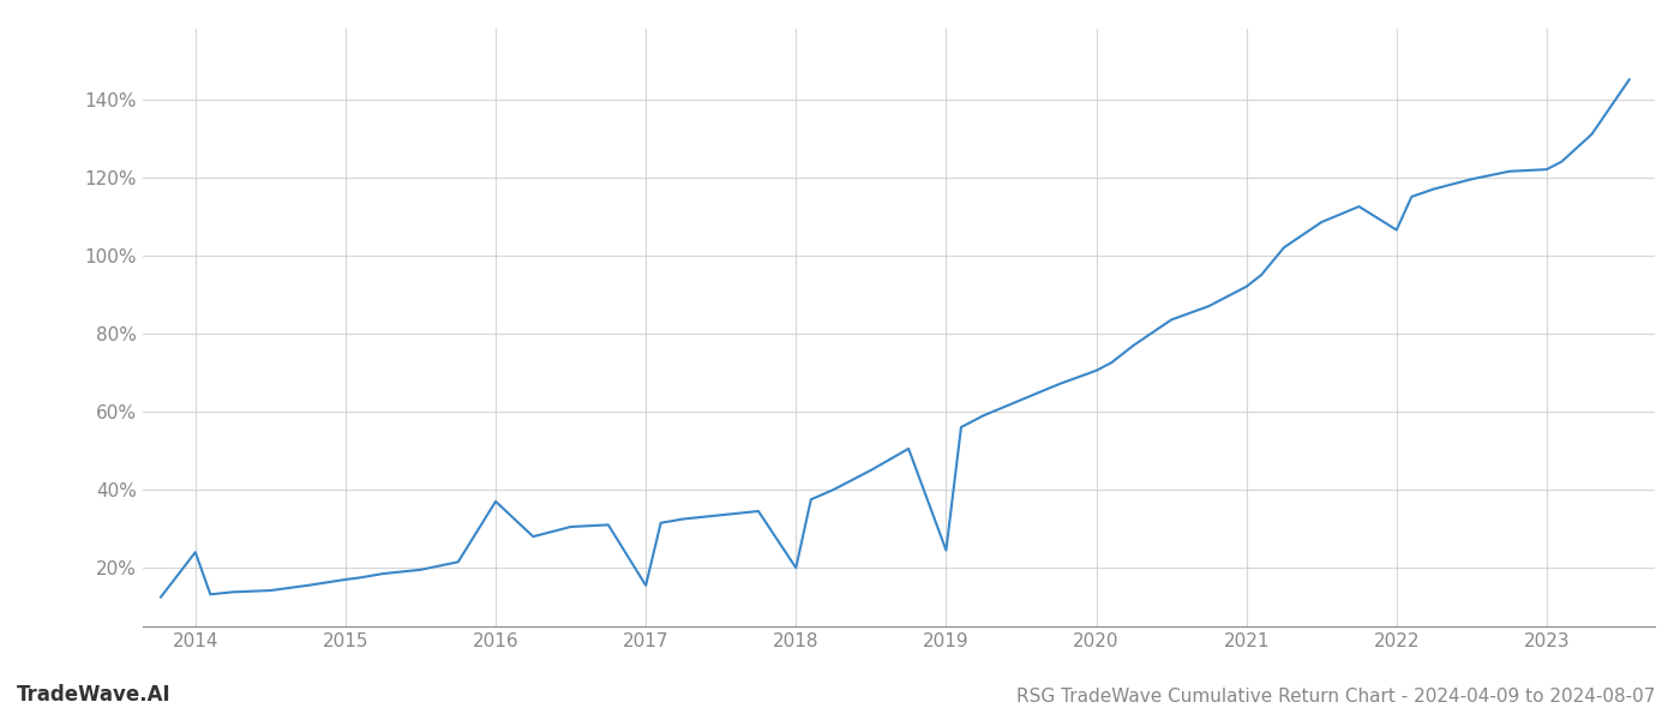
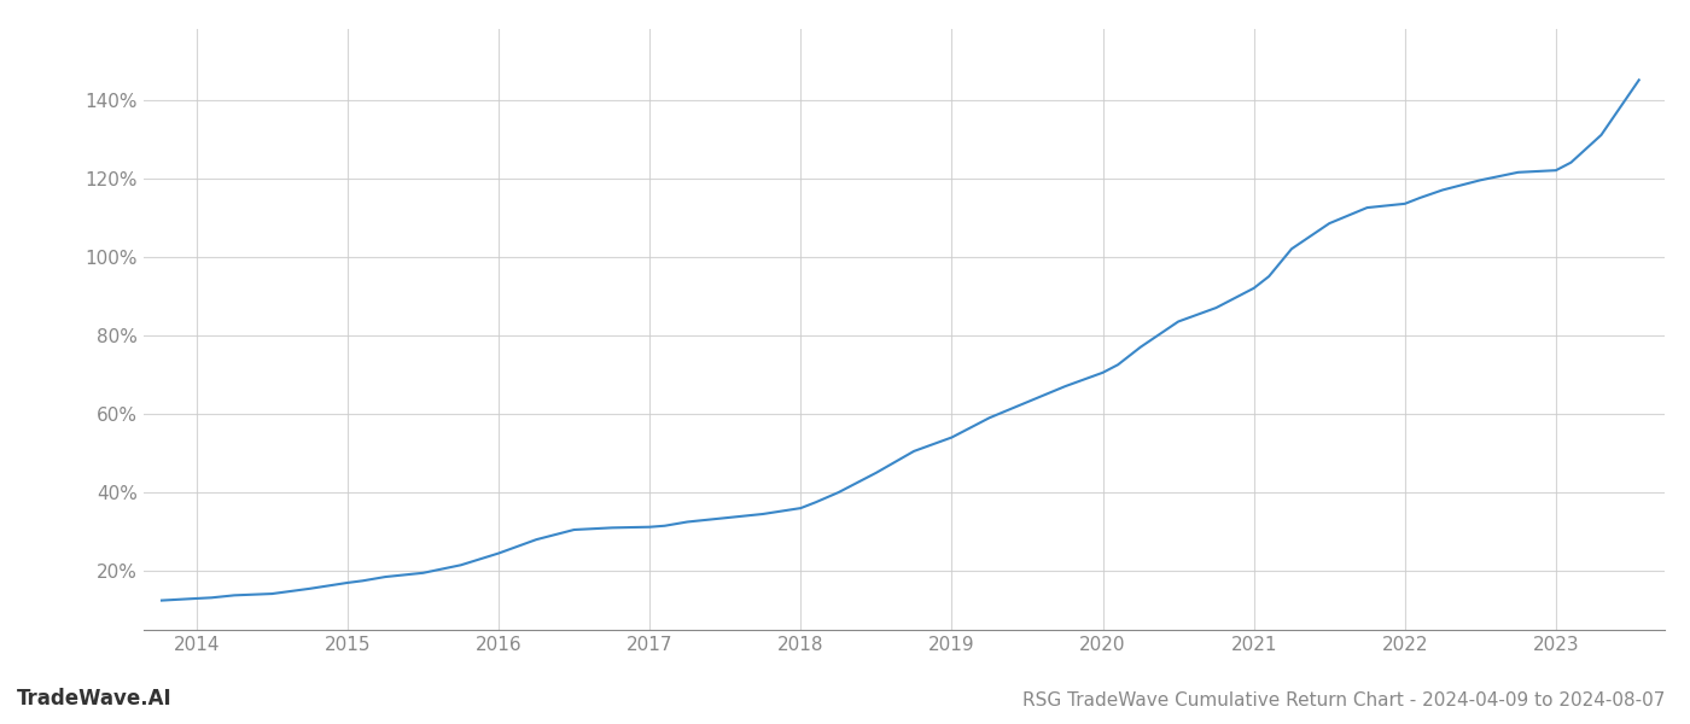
2014: 24.0% -> 13.0%
2016: 37.0% -> 24.5%
2017: 15.5% -> 31.2%
2018: 20.0% -> 36.0%
2019: 24.5% -> 54.0%
2022: 106.5% -> 113.5%
